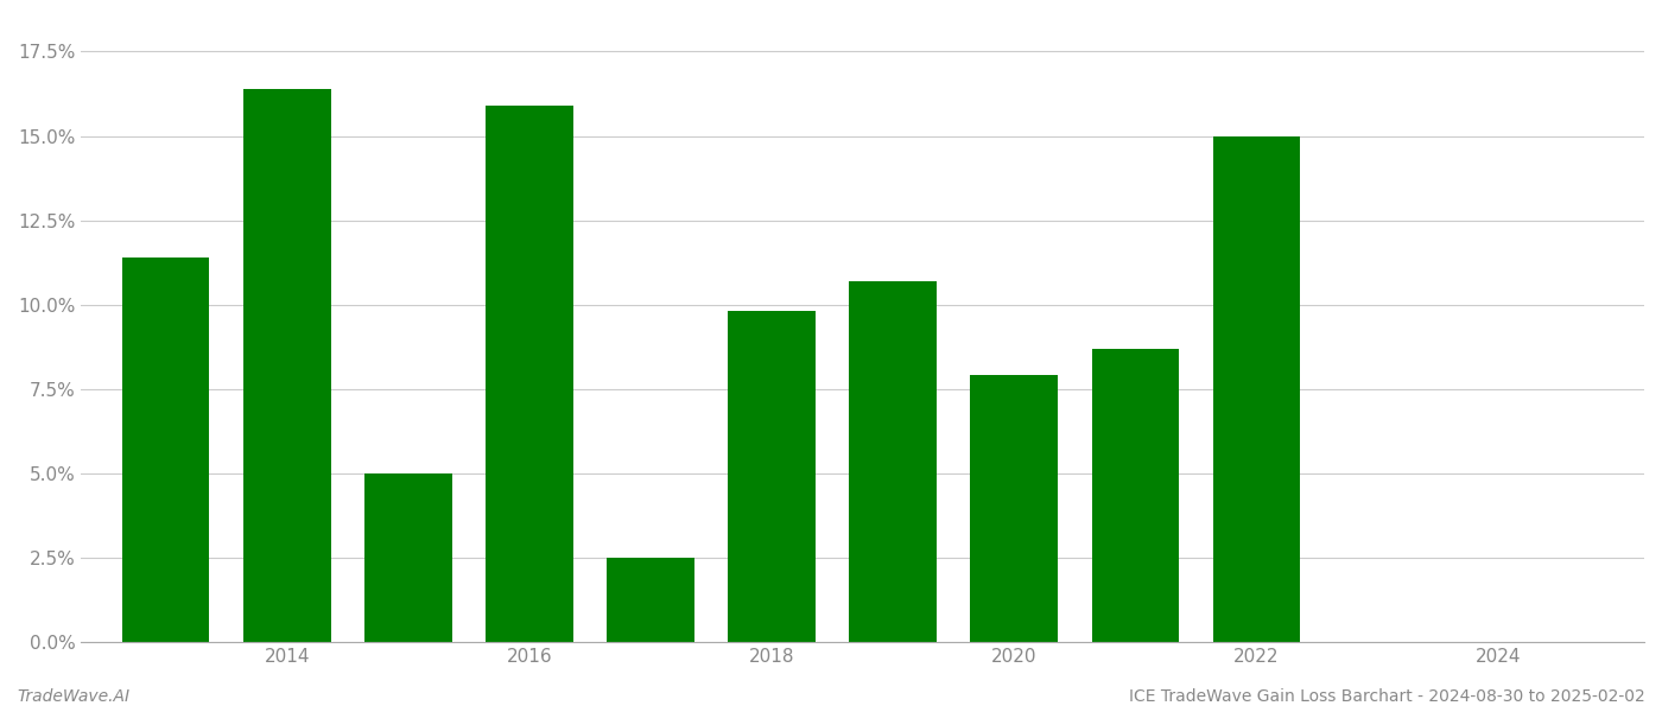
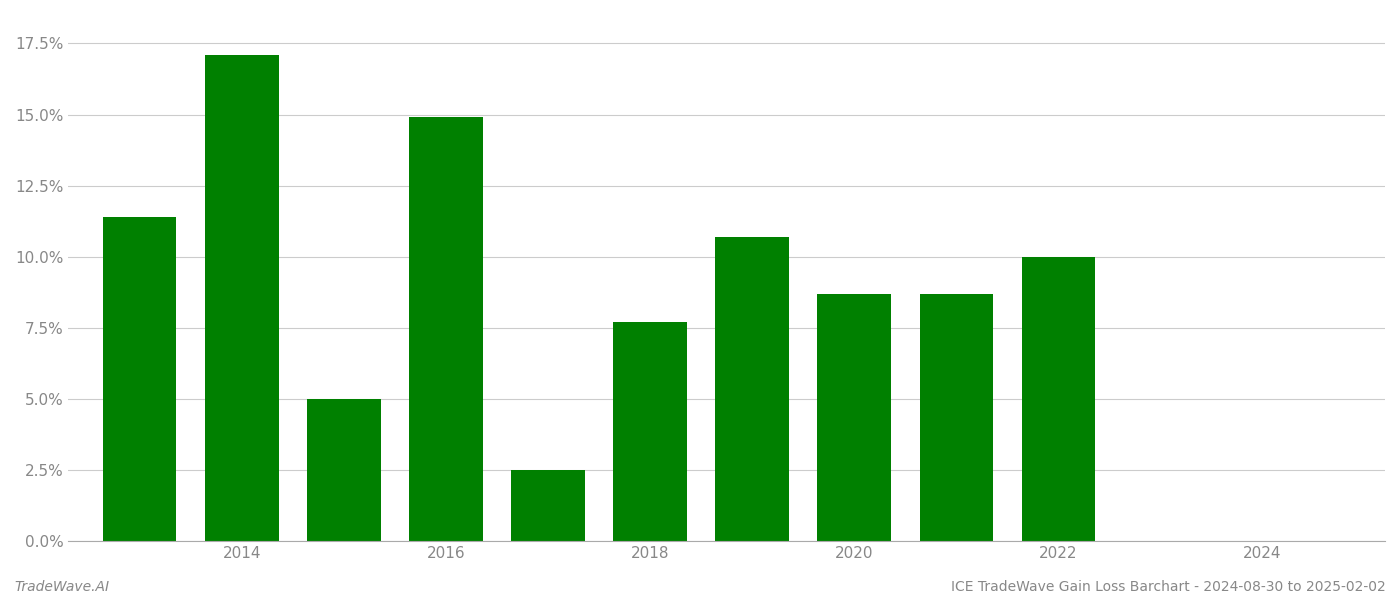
2014: 16.4% -> 17.1%
2016: 15.9% -> 14.9%
2018: 9.8% -> 7.7%
2020: 7.9% -> 8.7%
2022: 15.0% -> 10.0%
